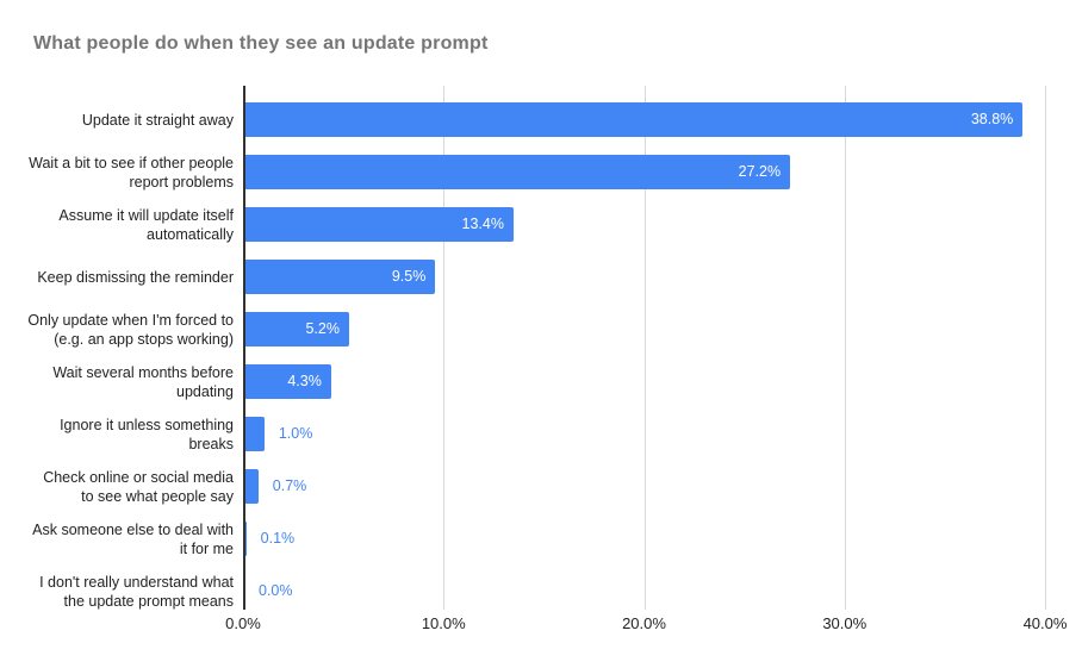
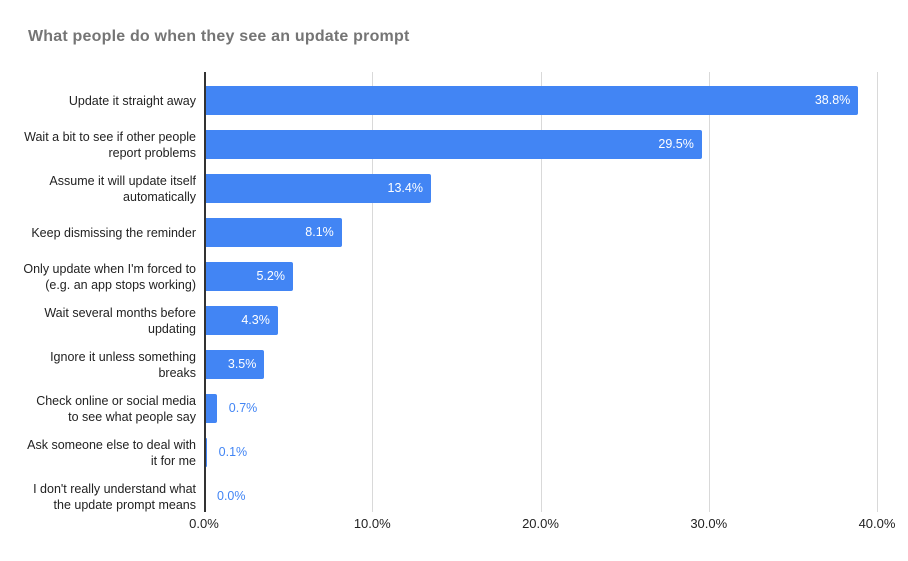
Wait a bit to see if other people report problems: 27.2% -> 29.5%
Keep dismissing the reminder: 9.5% -> 8.1%
Ignore it unless something breaks: 1.0% -> 3.5%
